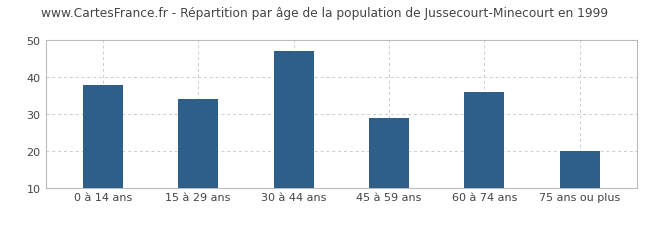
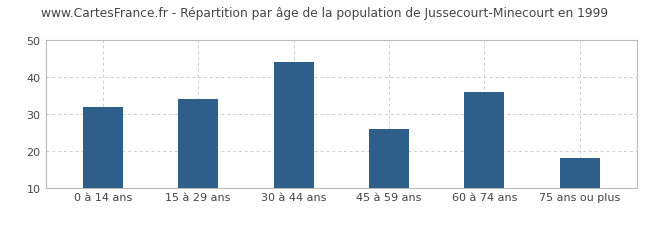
0 à 14 ans: 38 -> 32
30 à 44 ans: 47 -> 44
45 à 59 ans: 29 -> 26
75 ans ou plus: 20 -> 18
